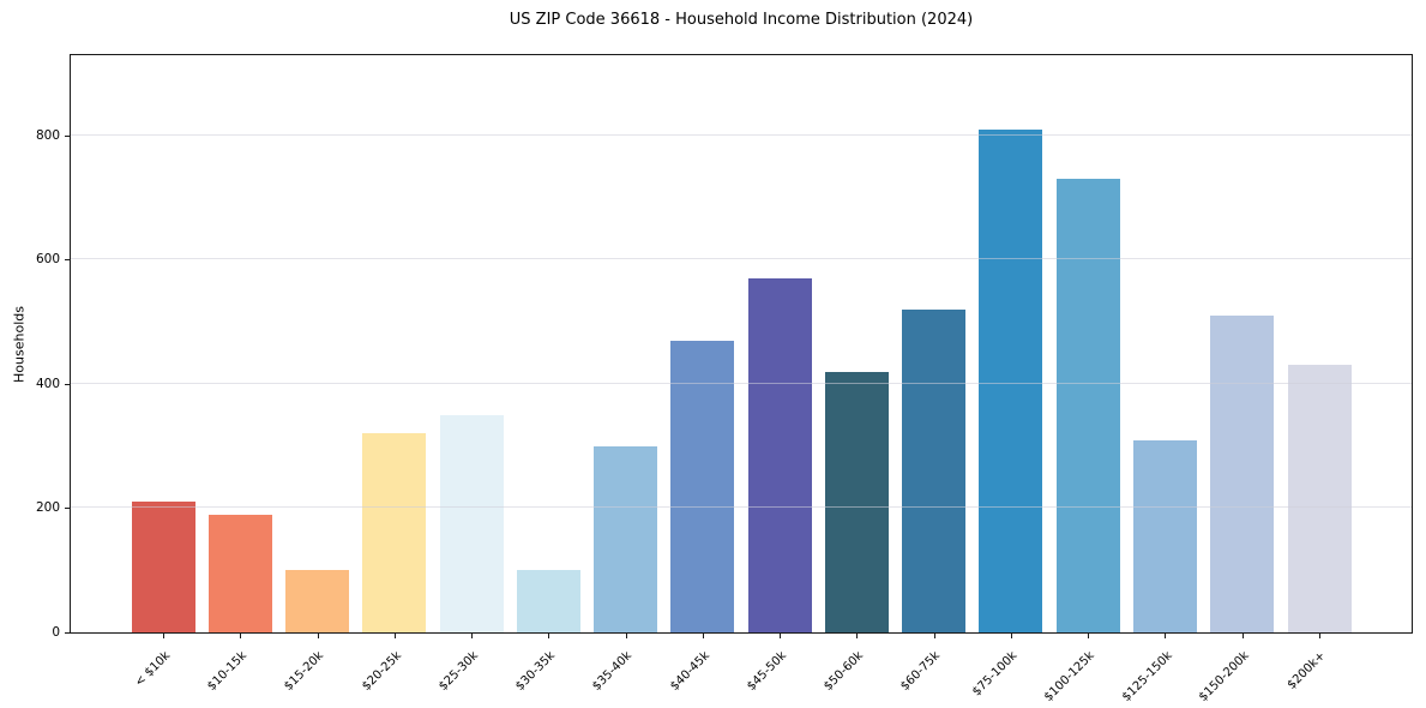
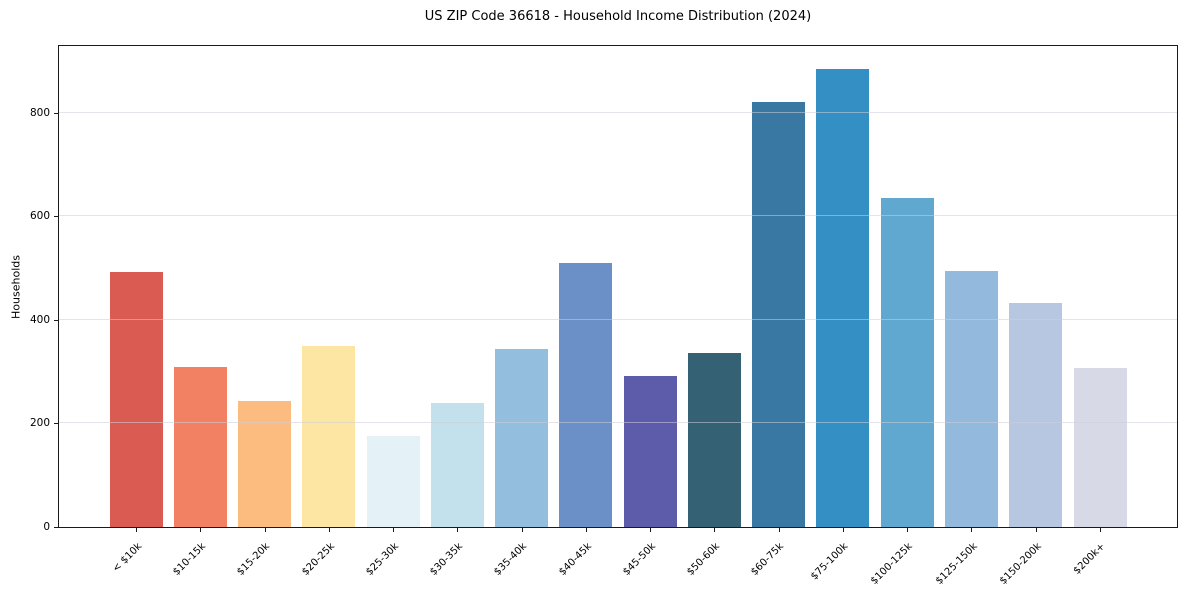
< $10k: 210 -> 490
$10-15k: 190 -> 310
$15-20k: 100 -> 240
$20-25k: 320 -> 350
$25-30k: 350 -> 180
$30-35k: 100 -> 240
$35-40k: 300 -> 340
$40-45k: 470 -> 510
$45-50k: 570 -> 290
$50-60k: 420 -> 340
$60-75k: 520 -> 820
$75-100k: 810 -> 880
$100-125k: 730 -> 640
$125-150k: 310 -> 490
$150-200k: 510 -> 430
$200k+: 430 -> 310
